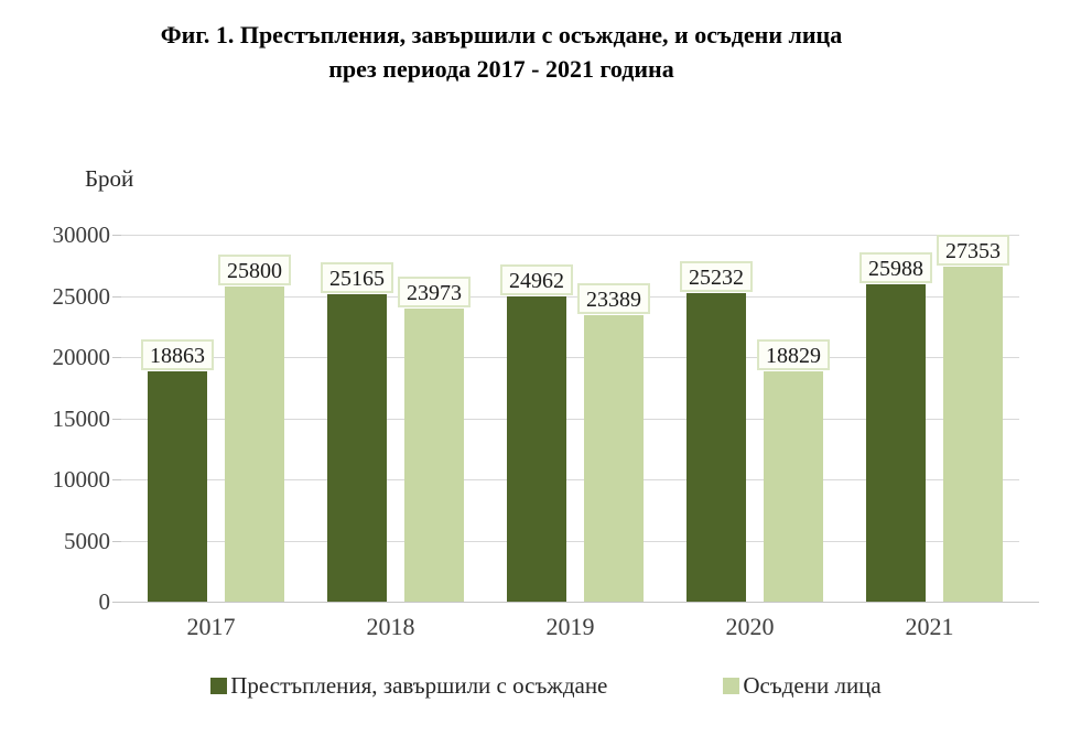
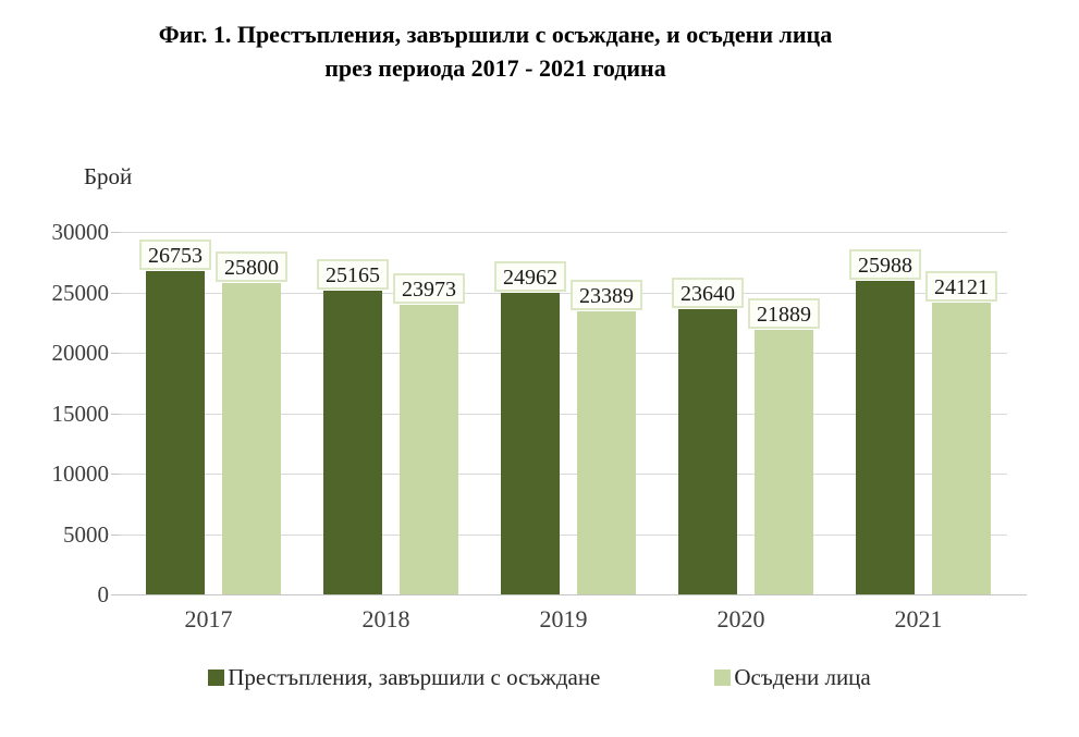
Престъпления, завършили с осъждане/2017: 18863 -> 26753
Престъпления, завършили с осъждане/2020: 25232 -> 23640
Осъдени лица/2020: 18829 -> 21889
Осъдени лица/2021: 27353 -> 24121
